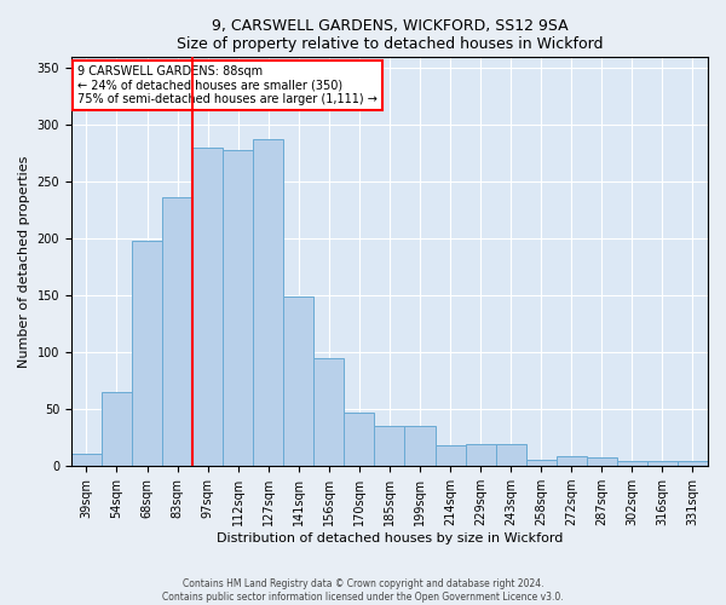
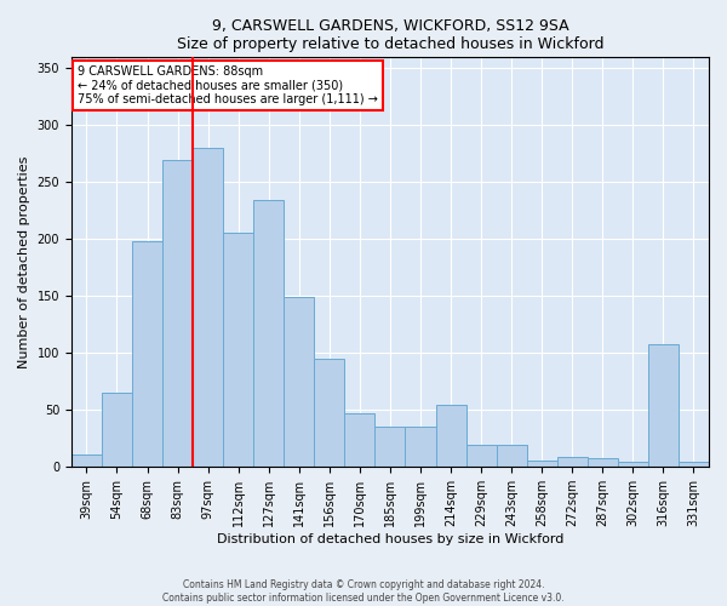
83sqm: 237 -> 270
112sqm: 278 -> 206
127sqm: 288 -> 234
214sqm: 18 -> 54
316sqm: 5 -> 108
